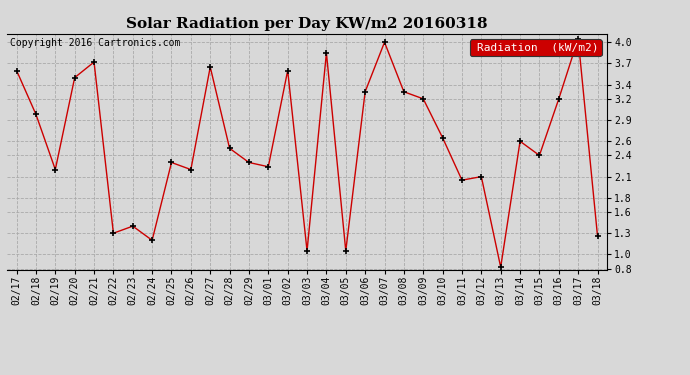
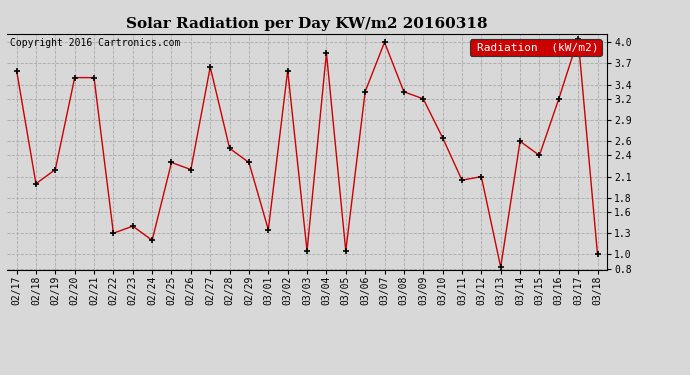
02/18: 2.98 -> 2.00
02/21: 3.72 -> 3.50
03/01: 2.24 -> 1.35
03/18: 1.26 -> 1.00
